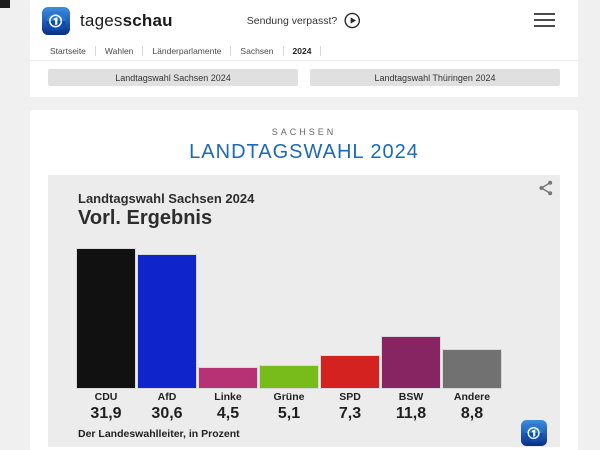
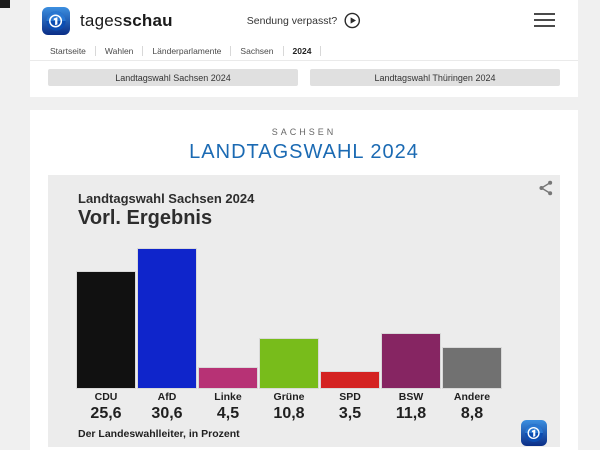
CDU: 31,9 -> 25,6
Grüne: 5,1 -> 10,8
SPD: 7,3 -> 3,5
